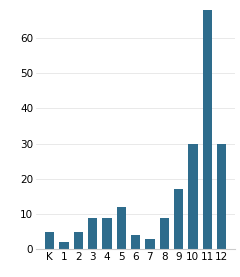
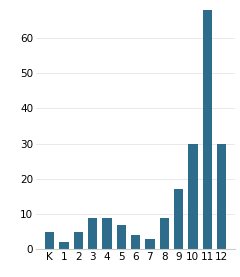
5: 12 -> 7
